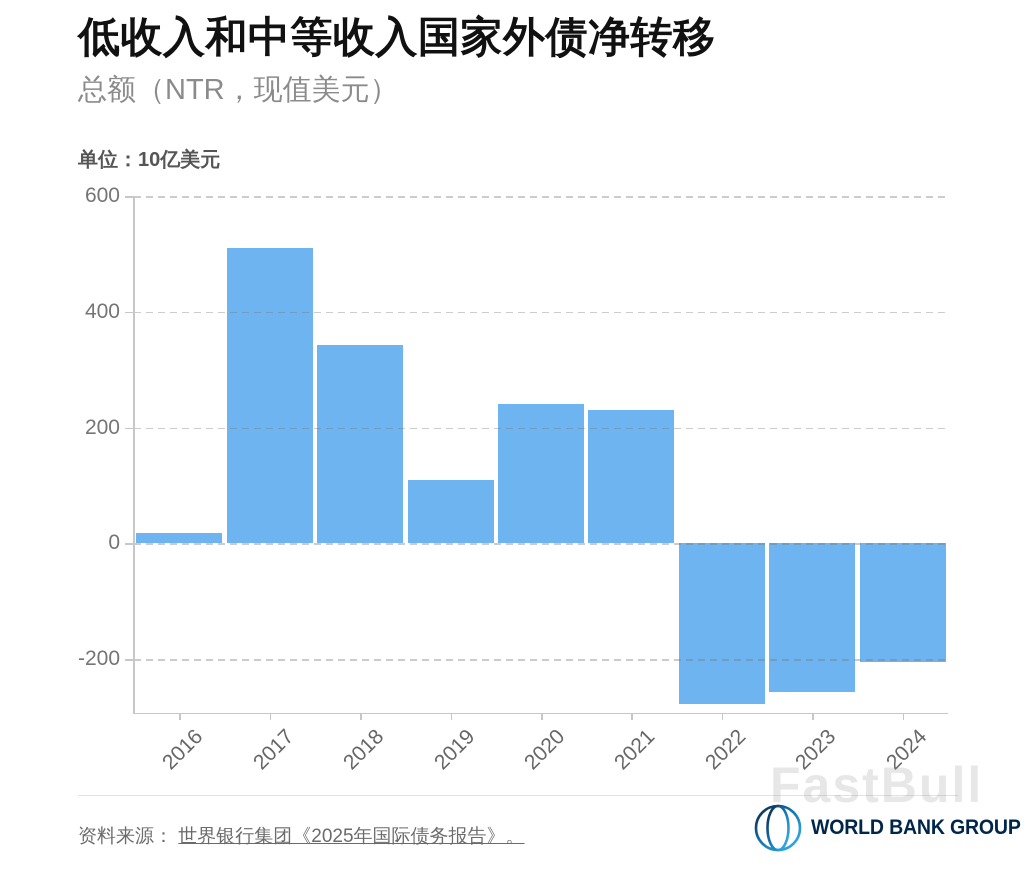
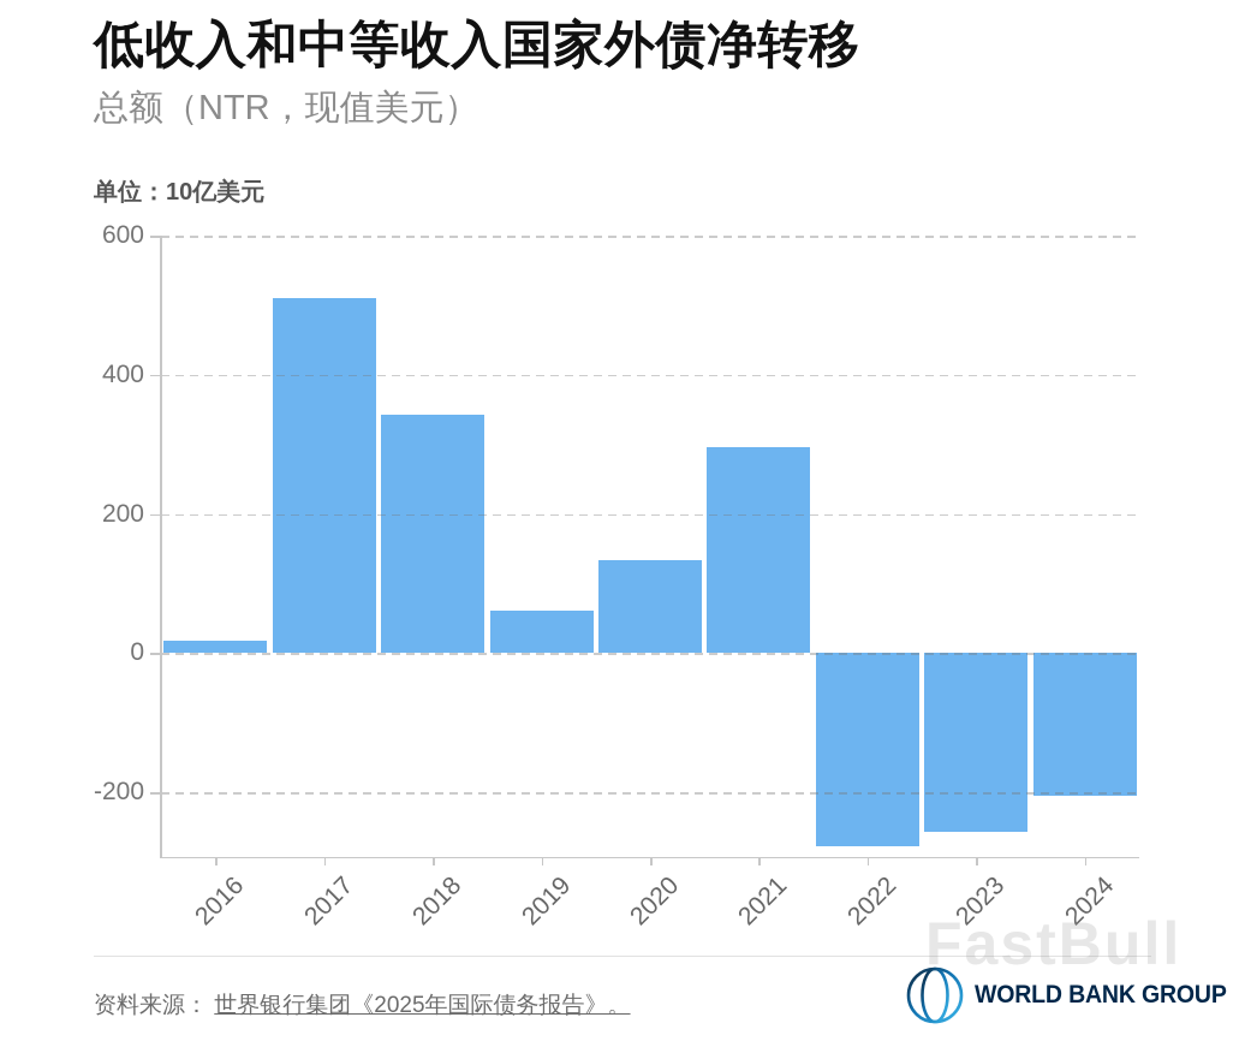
2019: 110 -> 60
2020: 240 -> 130
2021: 230 -> 300
